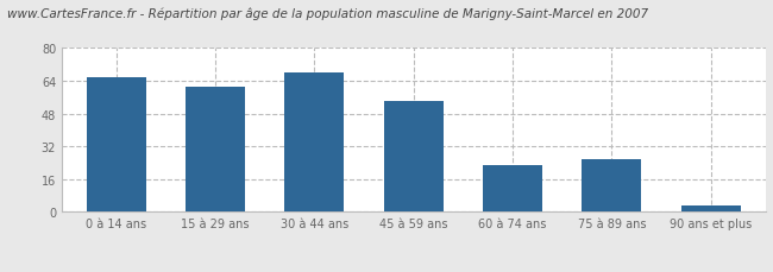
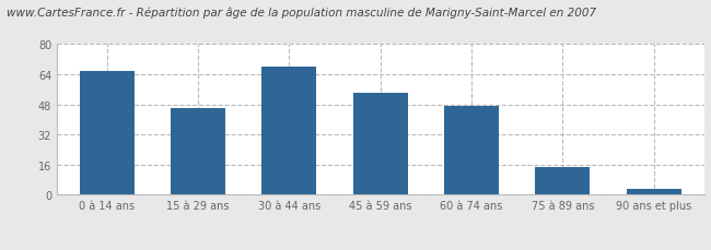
15 à 29 ans: 61 -> 46
60 à 74 ans: 23 -> 47
75 à 89 ans: 26 -> 15
